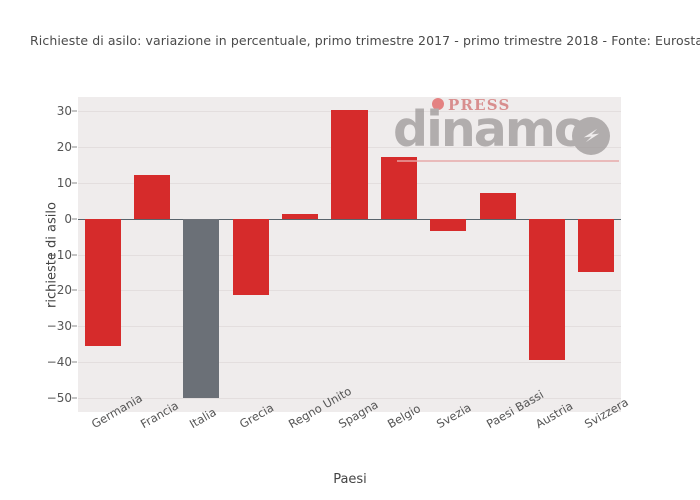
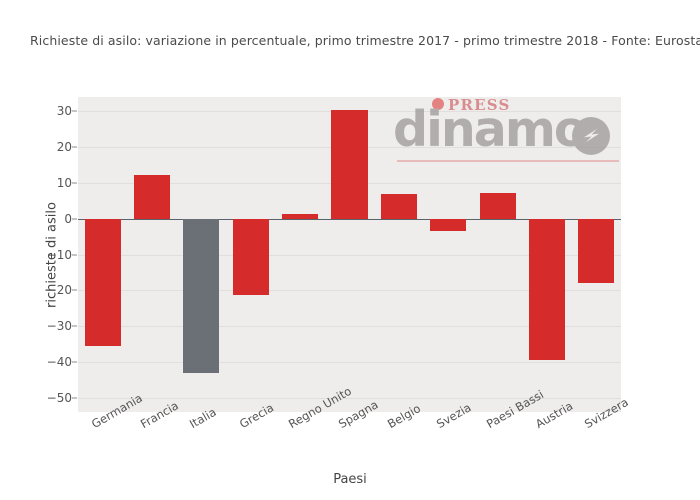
Italia: -50 -> -43
Belgio: 17 -> 7
Svizzera: -15 -> -18
